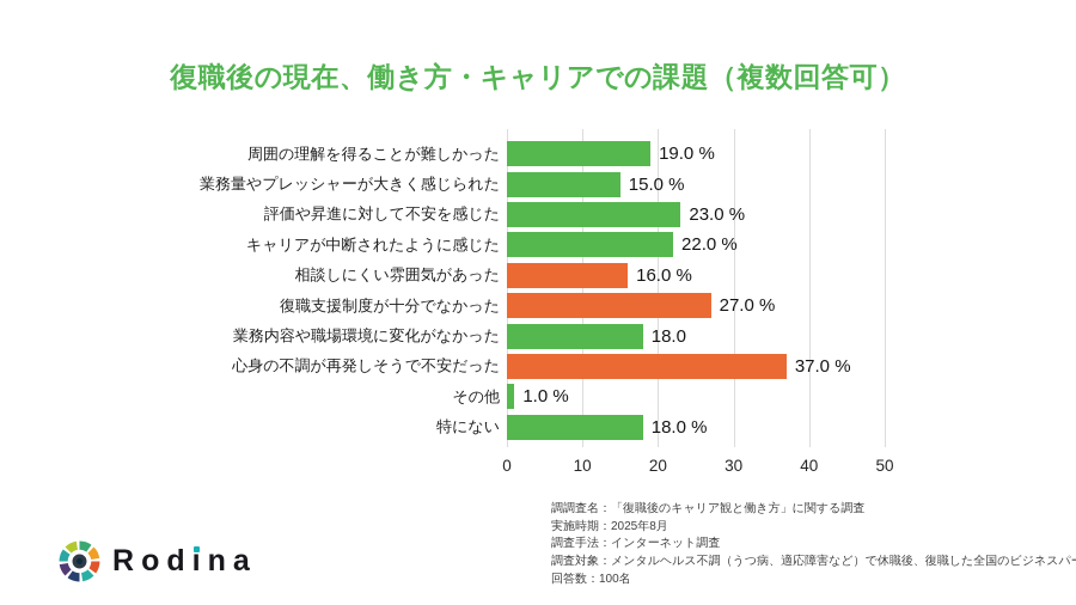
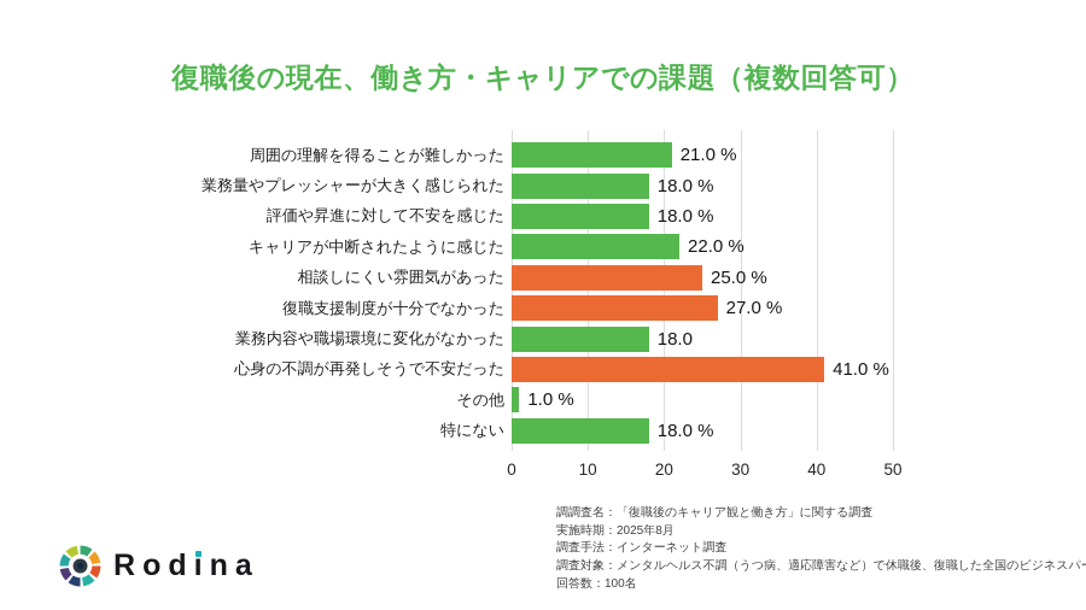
周囲の理解を得ることが難しかった: 19.0 -> 21.0
業務量やプレッシャーが大きく感じられた: 15.0 -> 18.0
評価や昇進に対して不安を感じた: 23.0 -> 18.0
相談しにくい雰囲気があった: 16.0 -> 25.0
心身の不調が再発しそうで不安だった: 37.0 -> 41.0
